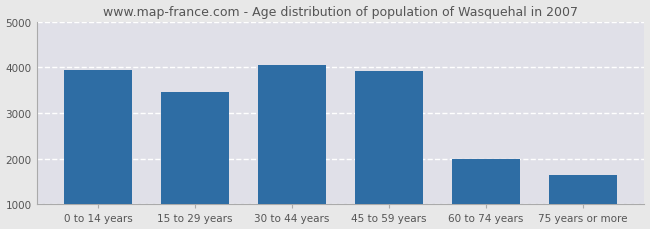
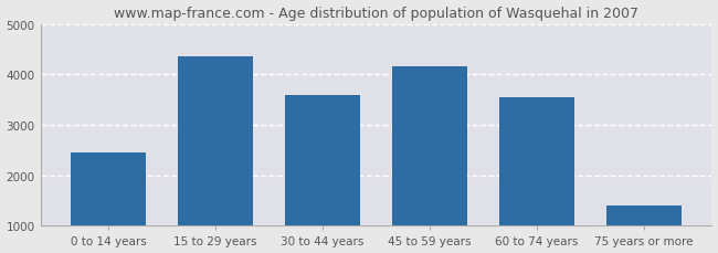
0 to 14 years: 3950 -> 2450
15 to 29 years: 3450 -> 4350
30 to 44 years: 4050 -> 3600
45 to 59 years: 3920 -> 4150
60 to 74 years: 2000 -> 3550
75 years or more: 1650 -> 1400
